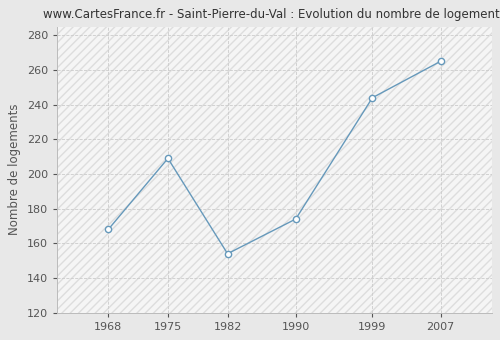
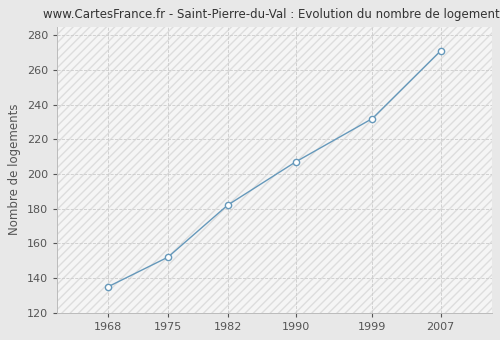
1968: 168 -> 135
1975: 209 -> 152
1982: 154 -> 182
1990: 174 -> 207
1999: 244 -> 232
2007: 265 -> 271
